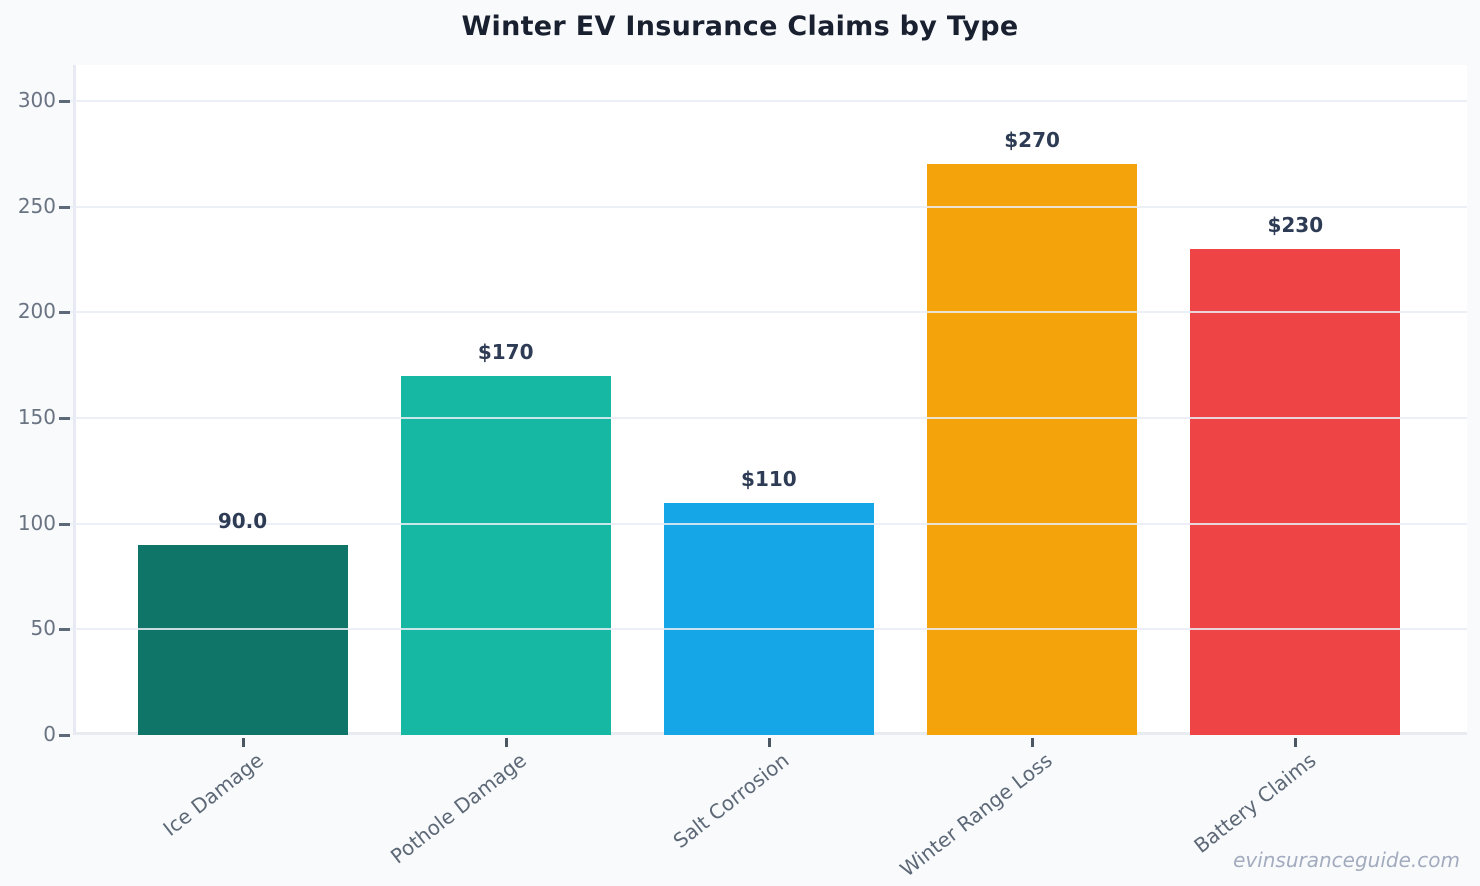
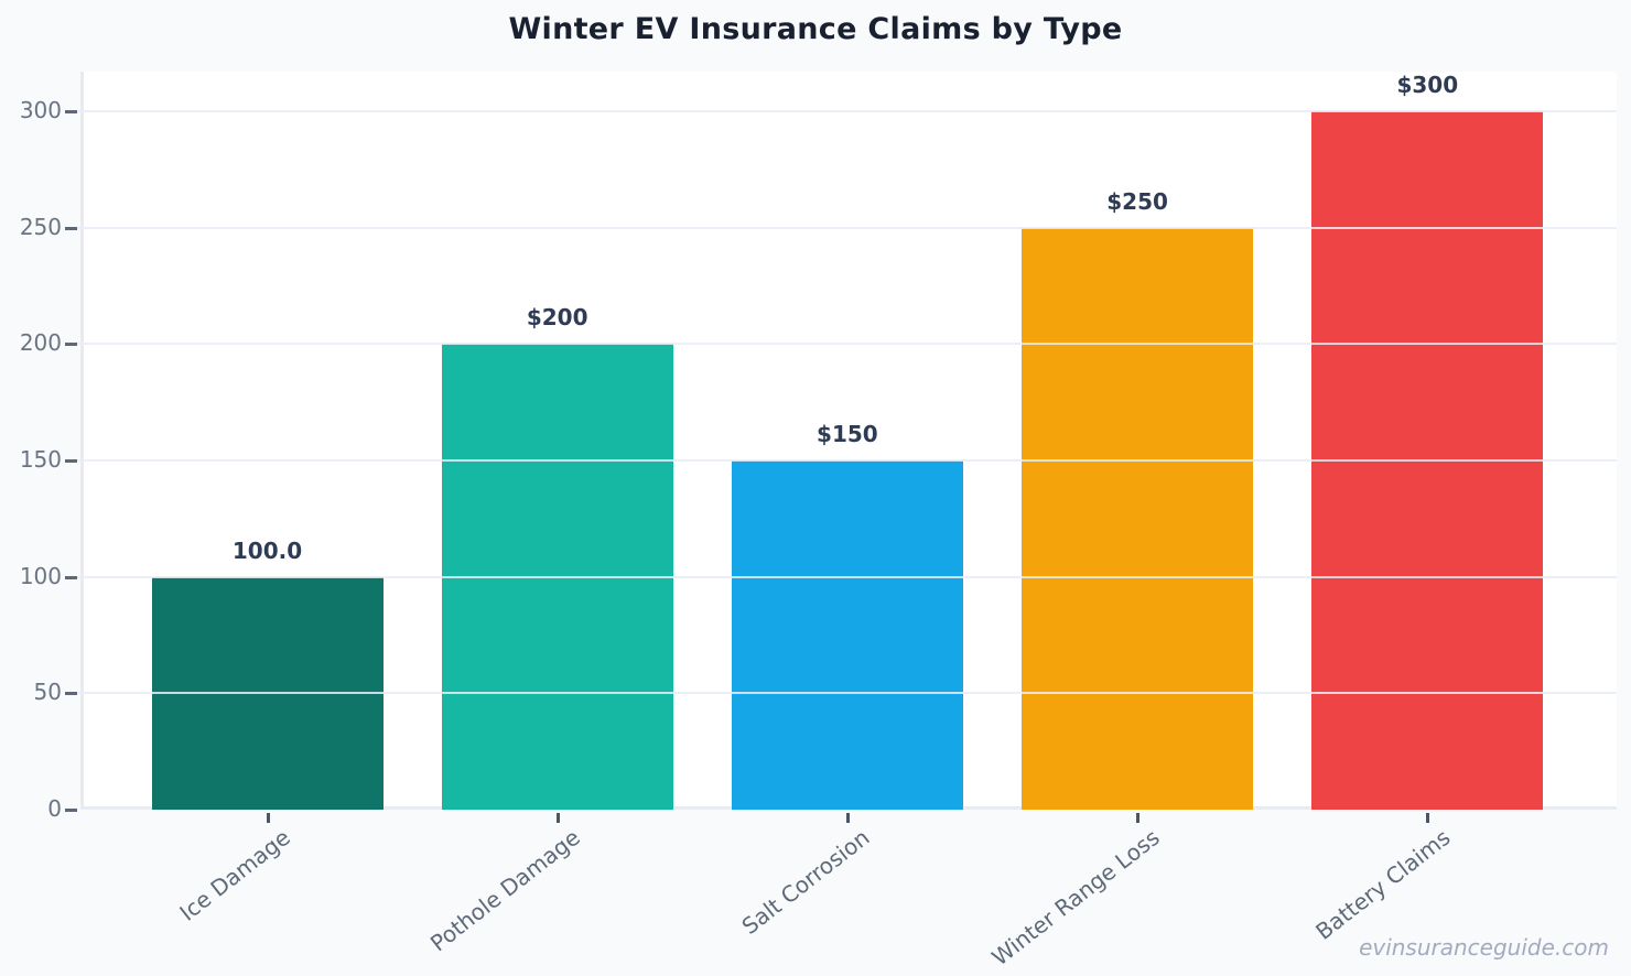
Ice Damage: 90.0 -> 100.0
Pothole Damage: $170 -> $200
Salt Corrosion: $110 -> $150
Winter Range Loss: $270 -> $250
Battery Claims: $230 -> $300
